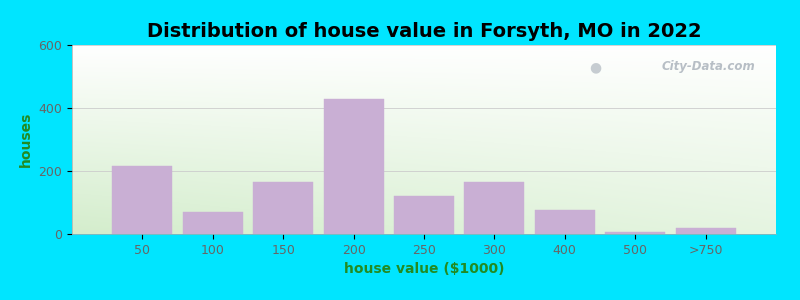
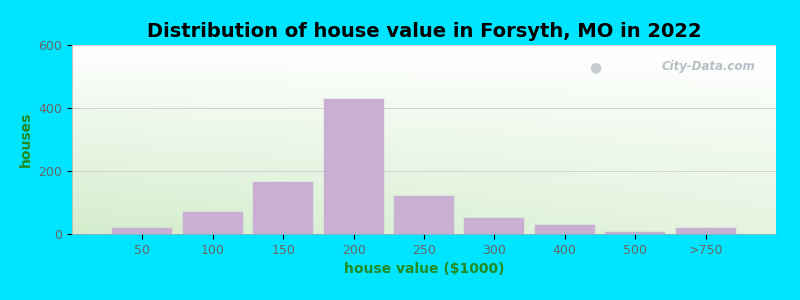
50: 215 -> 20
300: 165 -> 50
400: 75 -> 30
